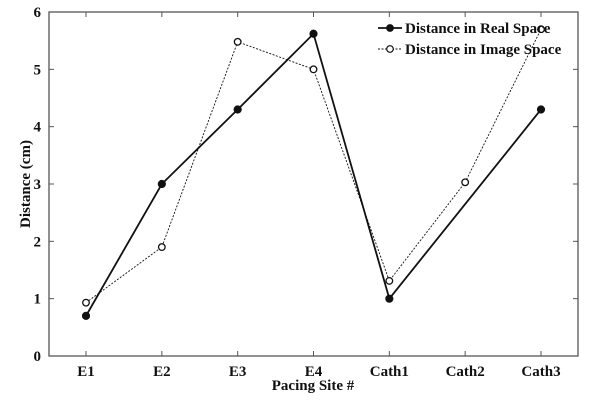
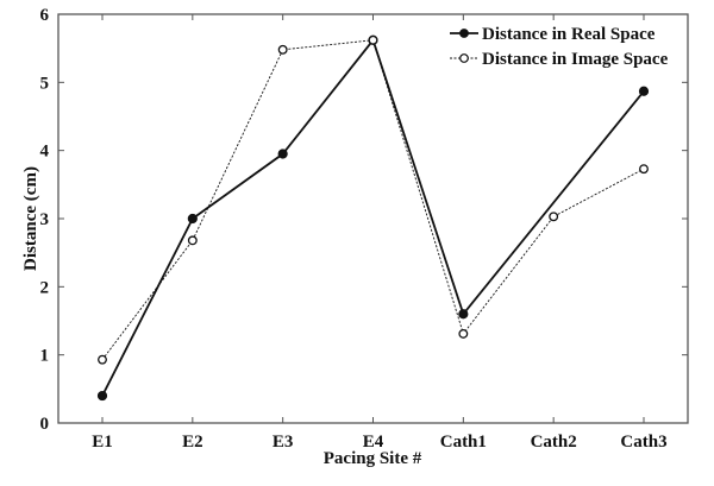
Distance in Real Space/E1: 0.7 -> 0.4
Distance in Image Space/E2: 1.9 -> 2.7
Distance in Real Space/E3: 4.3 -> 4.0
Distance in Image Space/E4: 5.0 -> 5.6
Distance in Real Space/Cath1: 1.0 -> 1.6
Distance in Real Space/Cath3: 4.3 -> 4.9
Distance in Image Space/Cath3: 5.7 -> 3.7
